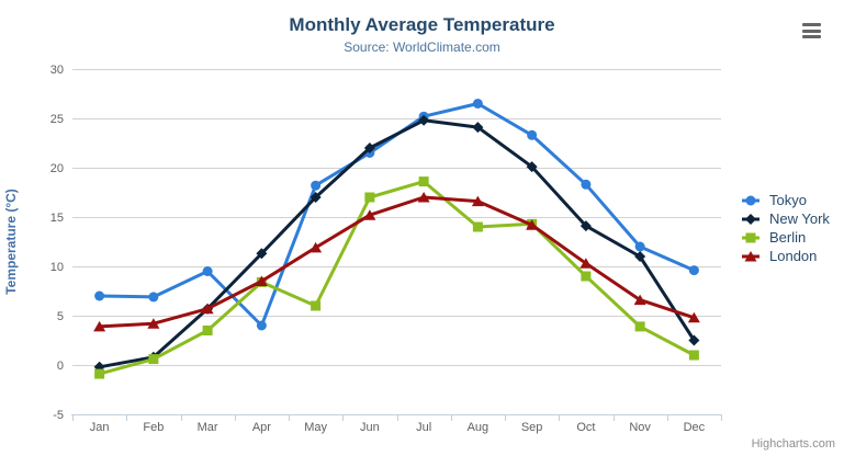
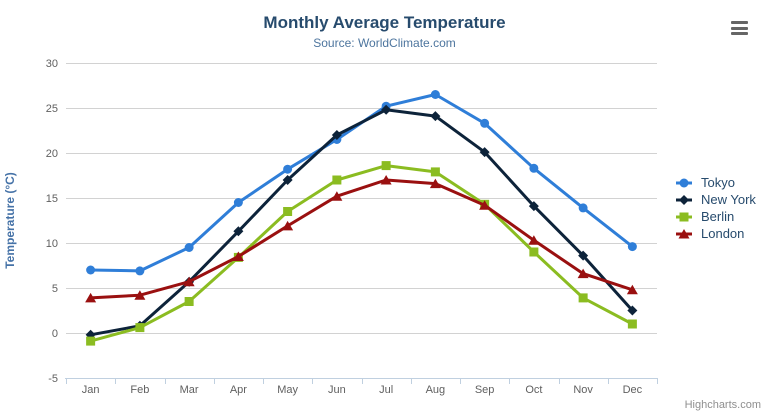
Tokyo/Apr: 4 -> 14
Berlin/May: 6 -> 14
Berlin/Aug: 14 -> 18
Tokyo/Nov: 12 -> 14
New York/Nov: 11 -> 9
